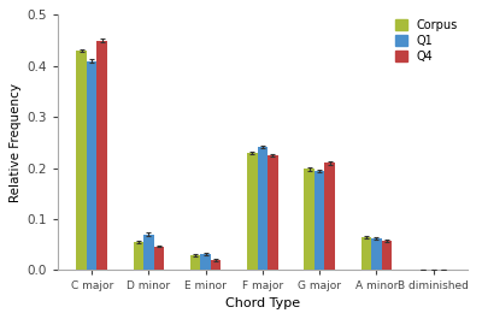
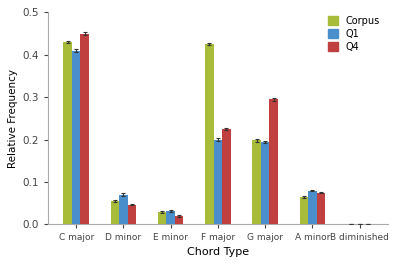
Corpus/F major: 0.230 -> 0.425
Q1/F major: 0.242 -> 0.200
Q4/G major: 0.210 -> 0.295
Q1/A minor: 0.063 -> 0.080
Q4/A minor: 0.057 -> 0.075
